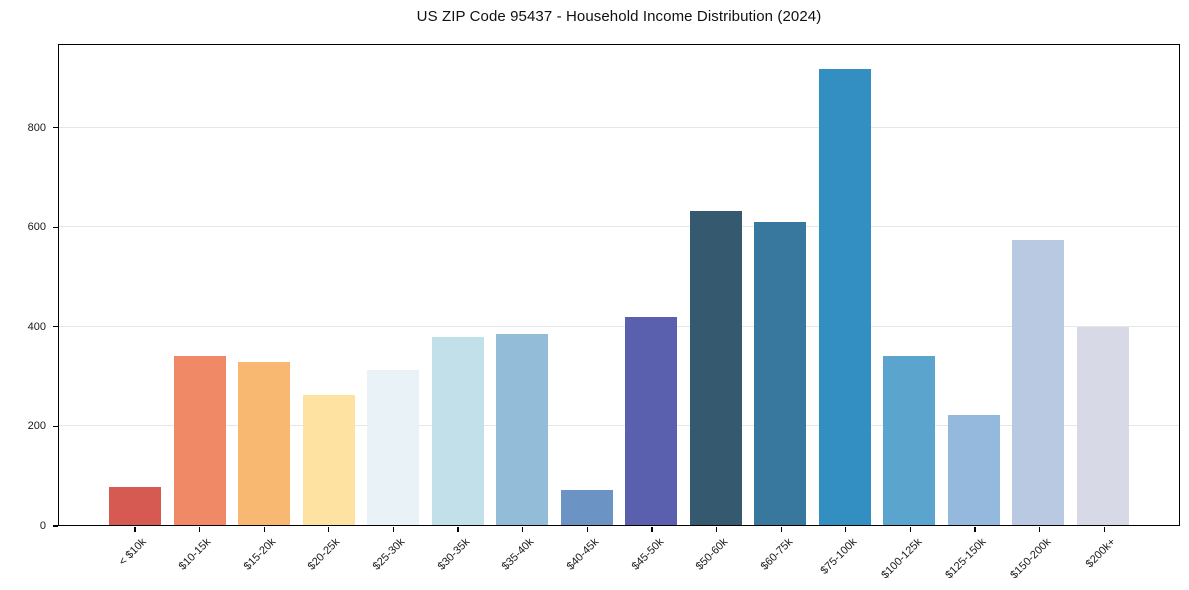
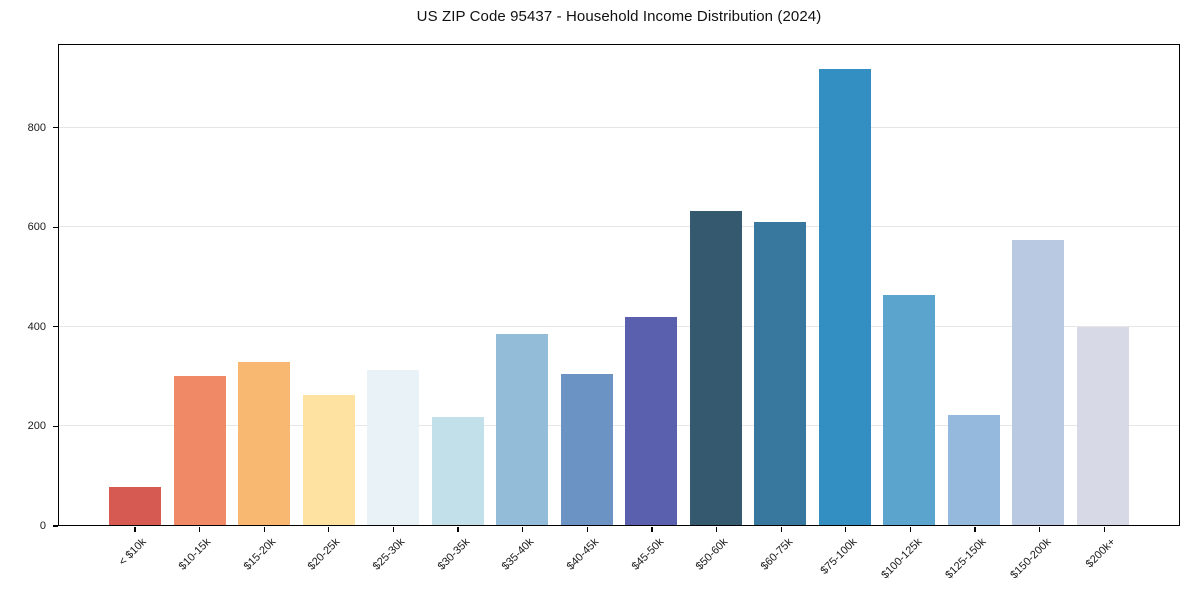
$10-15k: 340 -> 300
$30-35k: 380 -> 220
$40-45k: 70 -> 300
$100-125k: 340 -> 460
